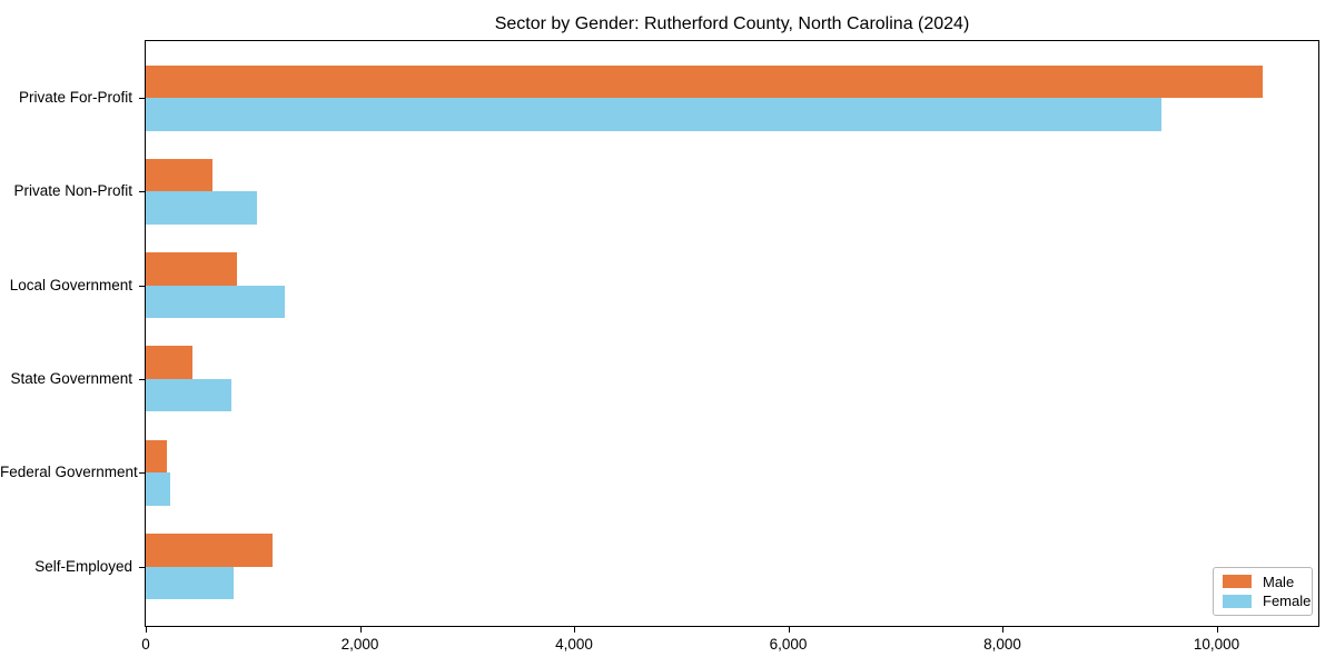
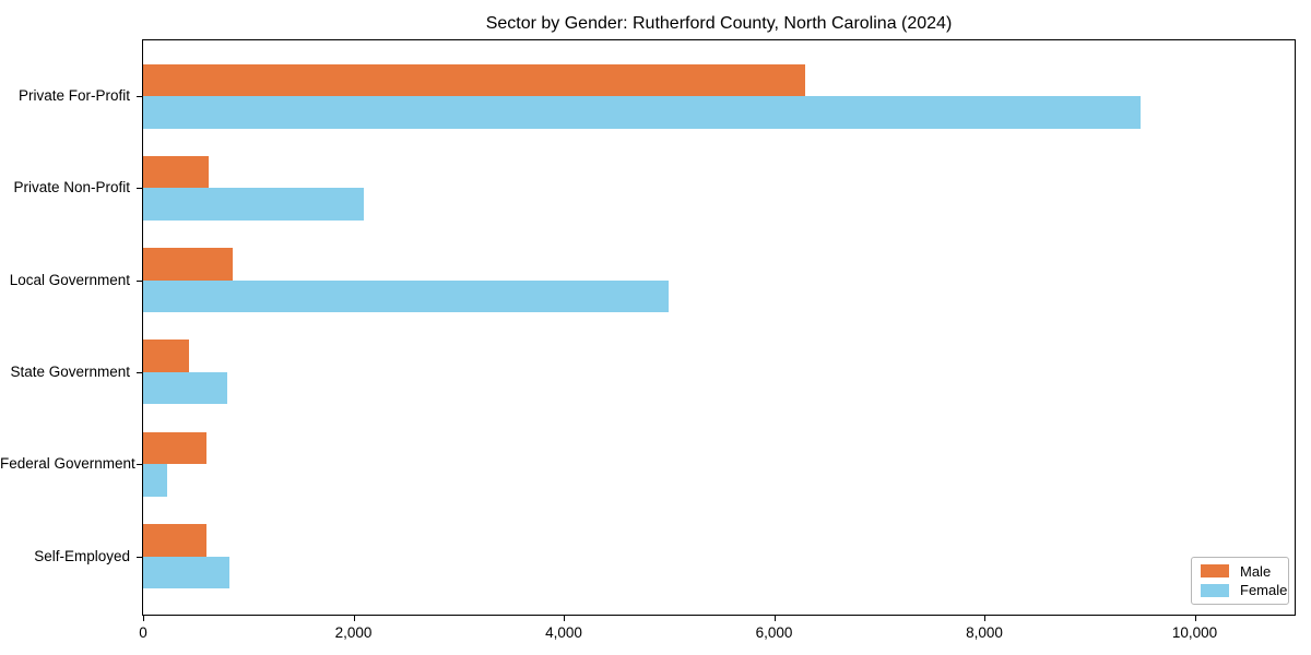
Male/Private For-Profit: 10400 -> 6300
Female/Private Non-Profit: 1000 -> 2100
Female/Local Government: 1300 -> 5000
Male/Federal Government: 200 -> 600
Male/Self-Employed: 1200 -> 600
